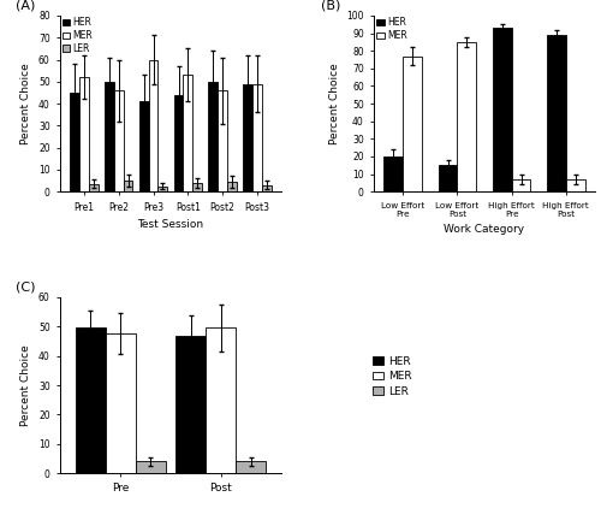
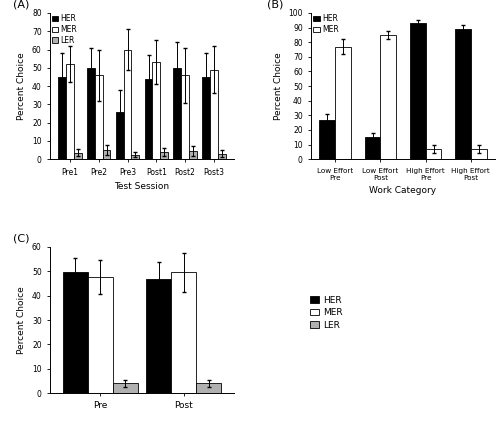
HER/Pre3: 41 -> 26
HER/Post3: 49 -> 45
HER/Low Effort Pre: 20 -> 27
